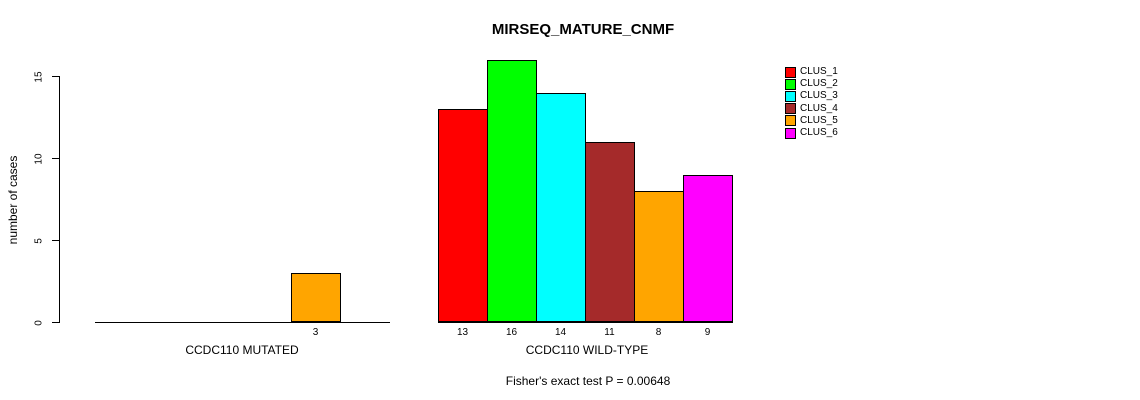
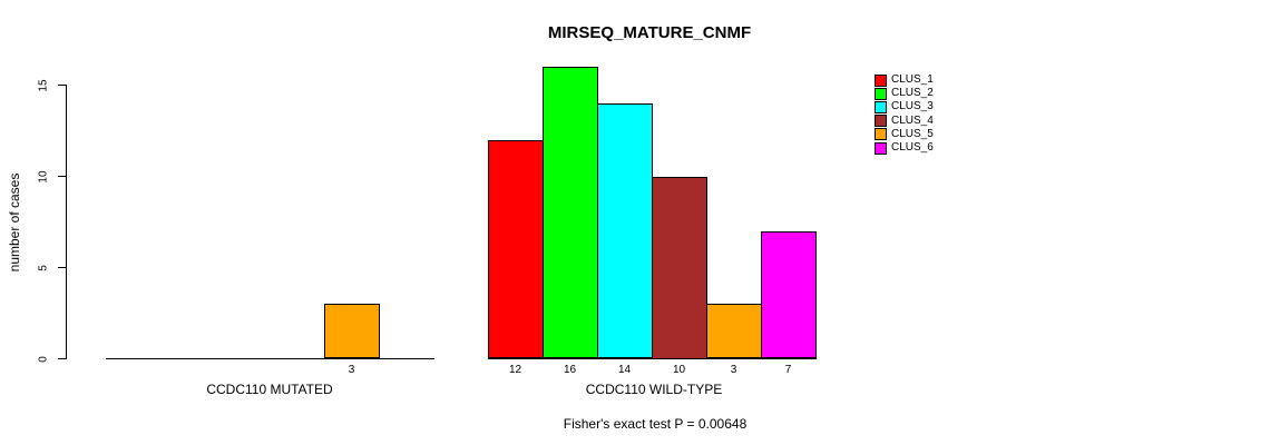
CLUS_1/CCDC110 WILD-TYPE: 13 -> 12
CLUS_4/CCDC110 WILD-TYPE: 11 -> 10
CLUS_5/CCDC110 WILD-TYPE: 8 -> 3
CLUS_6/CCDC110 WILD-TYPE: 9 -> 7
